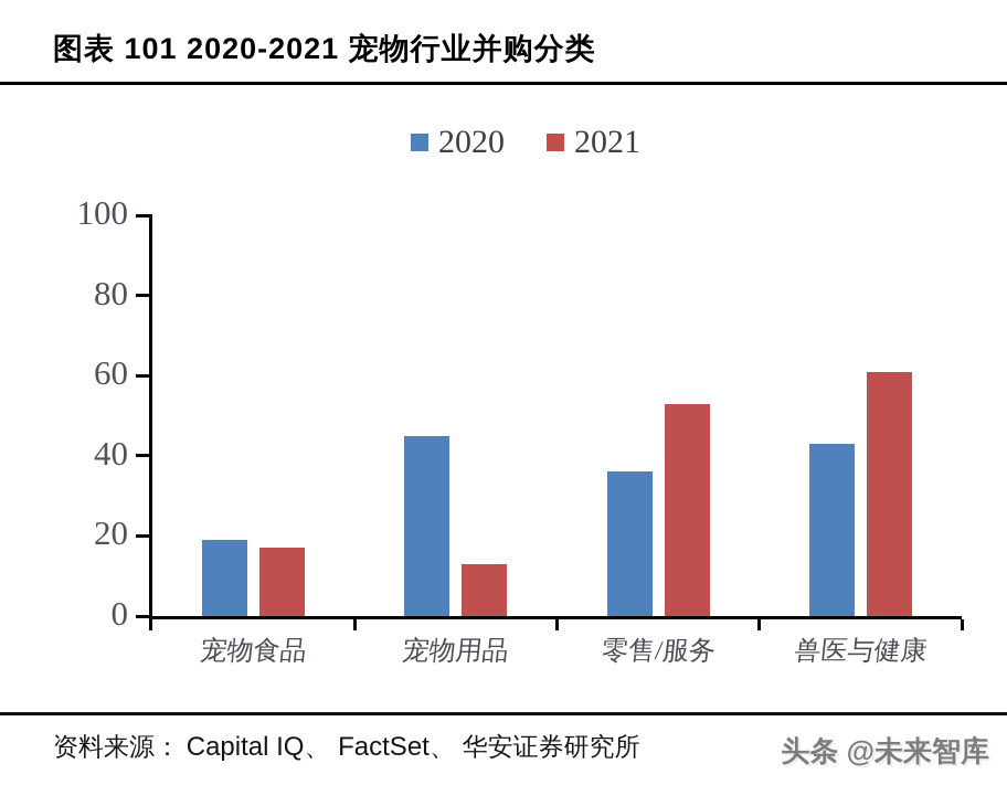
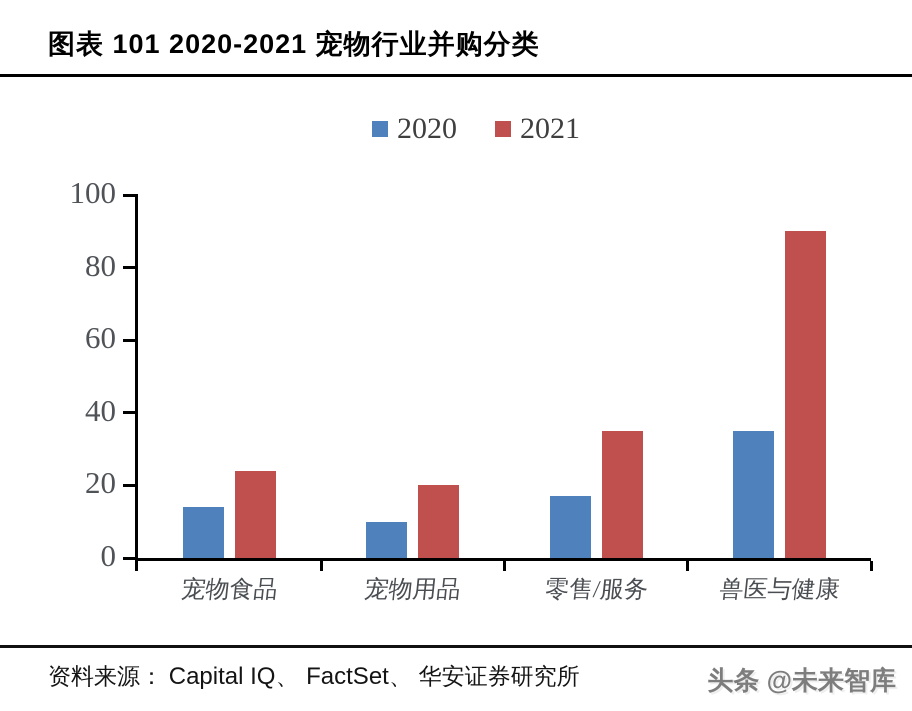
2020/宠物食品: 19 -> 14
2021/宠物食品: 17 -> 24
2020/宠物用品: 45 -> 10
2021/宠物用品: 13 -> 20
2020/零售/服务: 36 -> 17
2021/零售/服务: 53 -> 35
2020/兽医与健康: 43 -> 35
2021/兽医与健康: 61 -> 90
